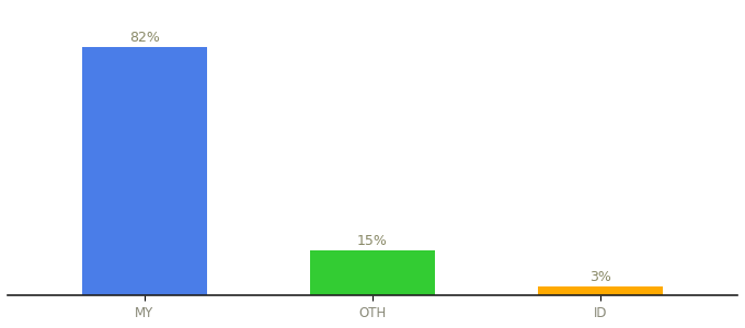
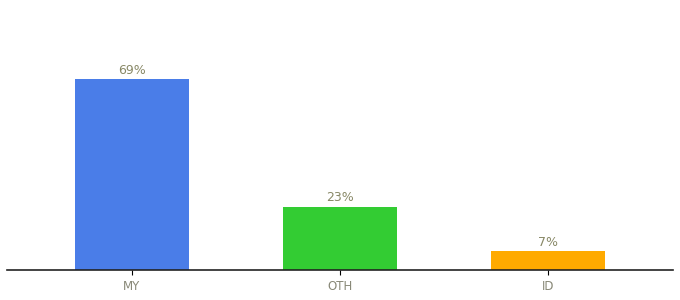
MY: 82% -> 69%
OTH: 15% -> 23%
ID: 3% -> 7%
